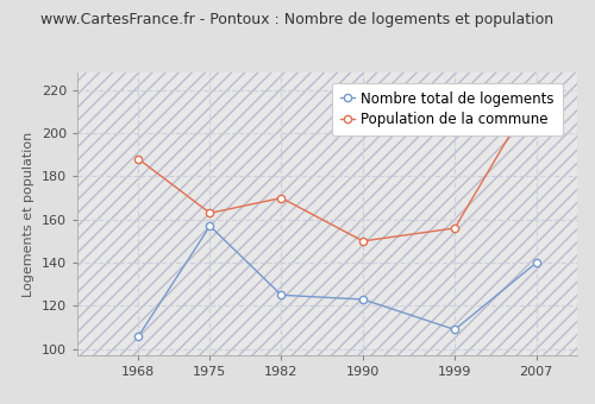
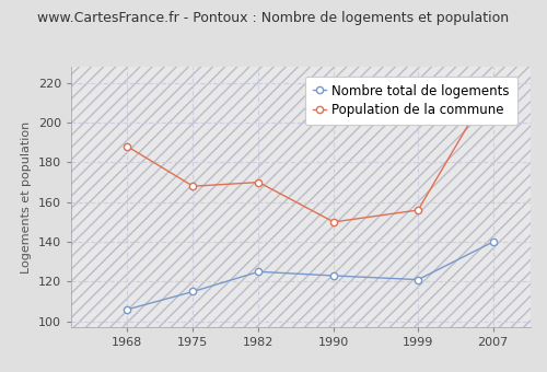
Nombre total de logements/1975: 157 -> 115
Population de la commune/1975: 163 -> 168
Nombre total de logements/1999: 109 -> 121
